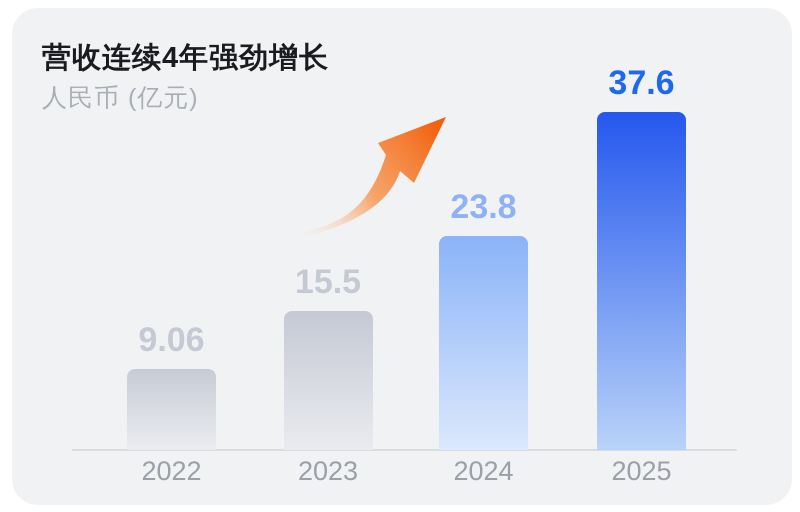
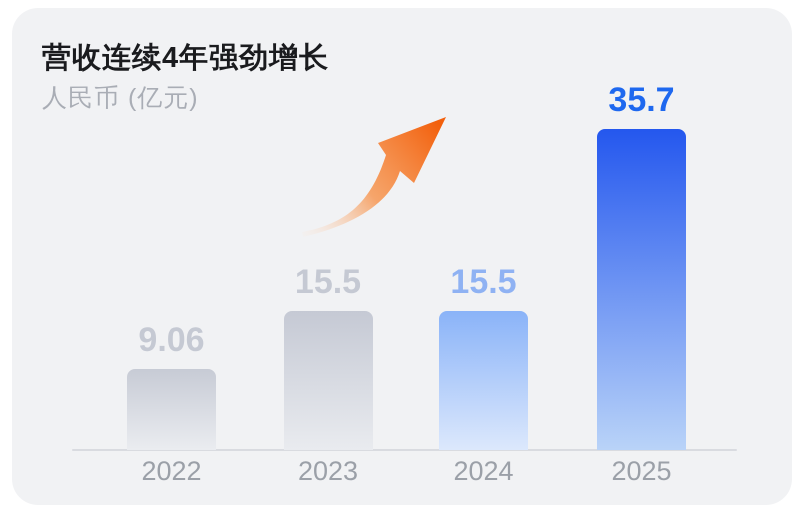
2024: 23.8 -> 15.5
2025: 37.6 -> 35.7
